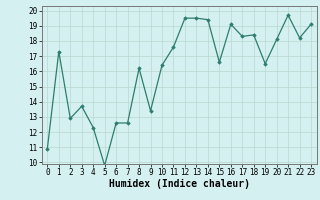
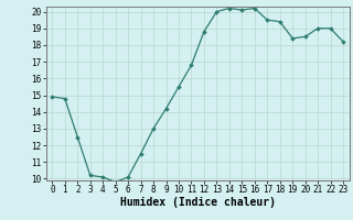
0: 10.9 -> 14.9
1: 17.3 -> 14.8
2: 12.9 -> 12.5
3: 13.7 -> 10.2
4: 12.3 -> 10.1
6: 12.6 -> 10.1
7: 12.6 -> 11.5
8: 16.2 -> 13.0
9: 13.4 -> 14.2
10: 16.4 -> 15.5
11: 17.6 -> 16.8
12: 19.5 -> 18.8
13: 19.5 -> 20.0
14: 19.4 -> 20.2
15: 16.6 -> 20.1
16: 19.1 -> 20.2
17: 18.3 -> 19.5
18: 18.4 -> 19.4
19: 16.5 -> 18.4
20: 18.1 -> 18.5
21: 19.7 -> 19.0
22: 18.2 -> 19.0
23: 19.1 -> 18.2
